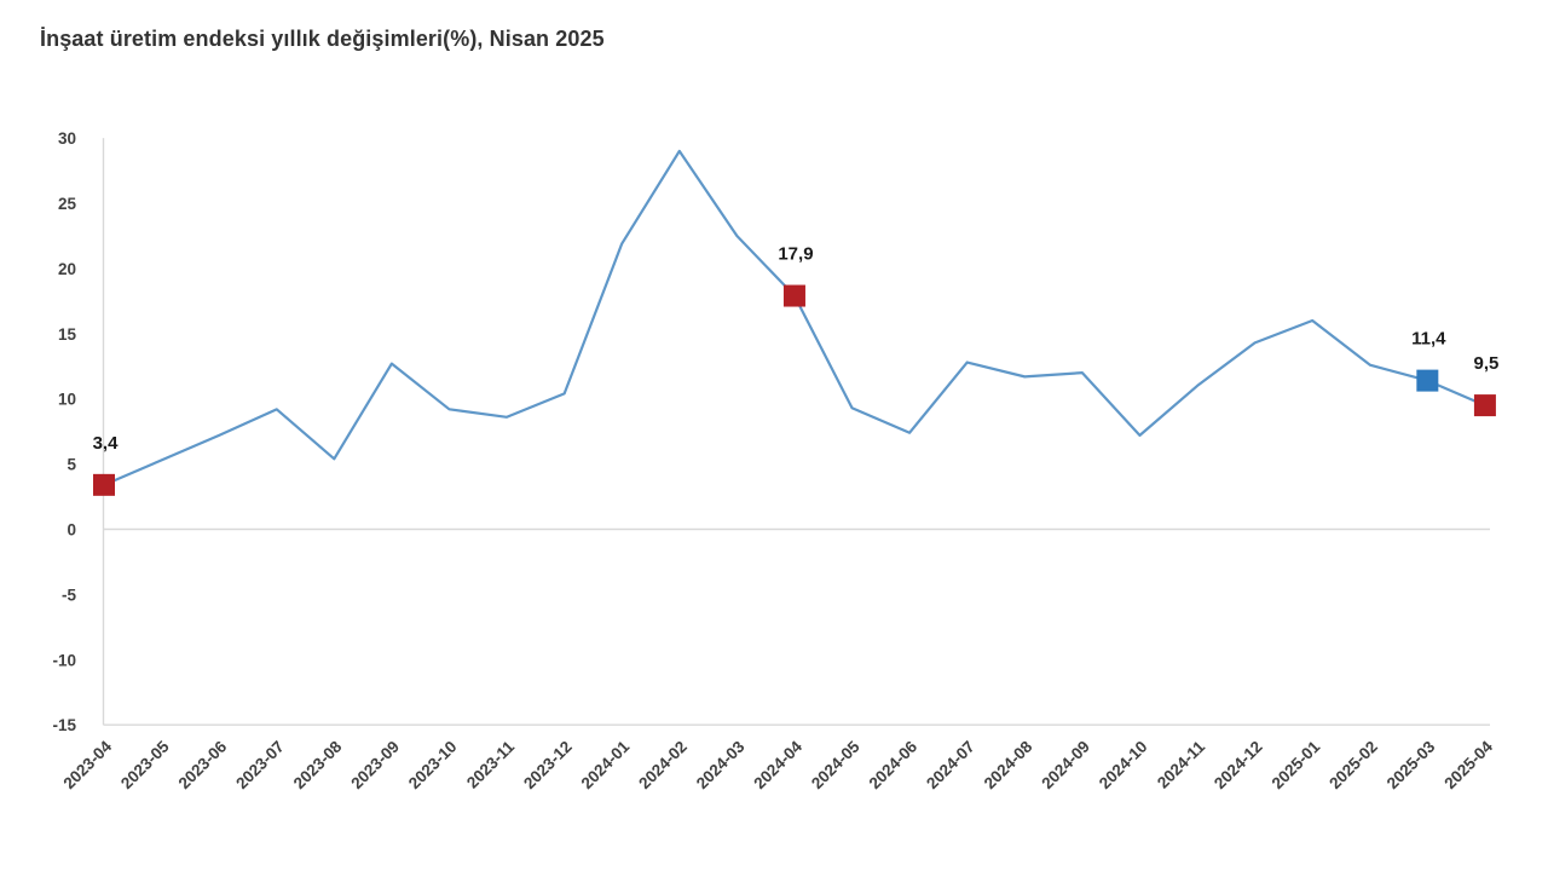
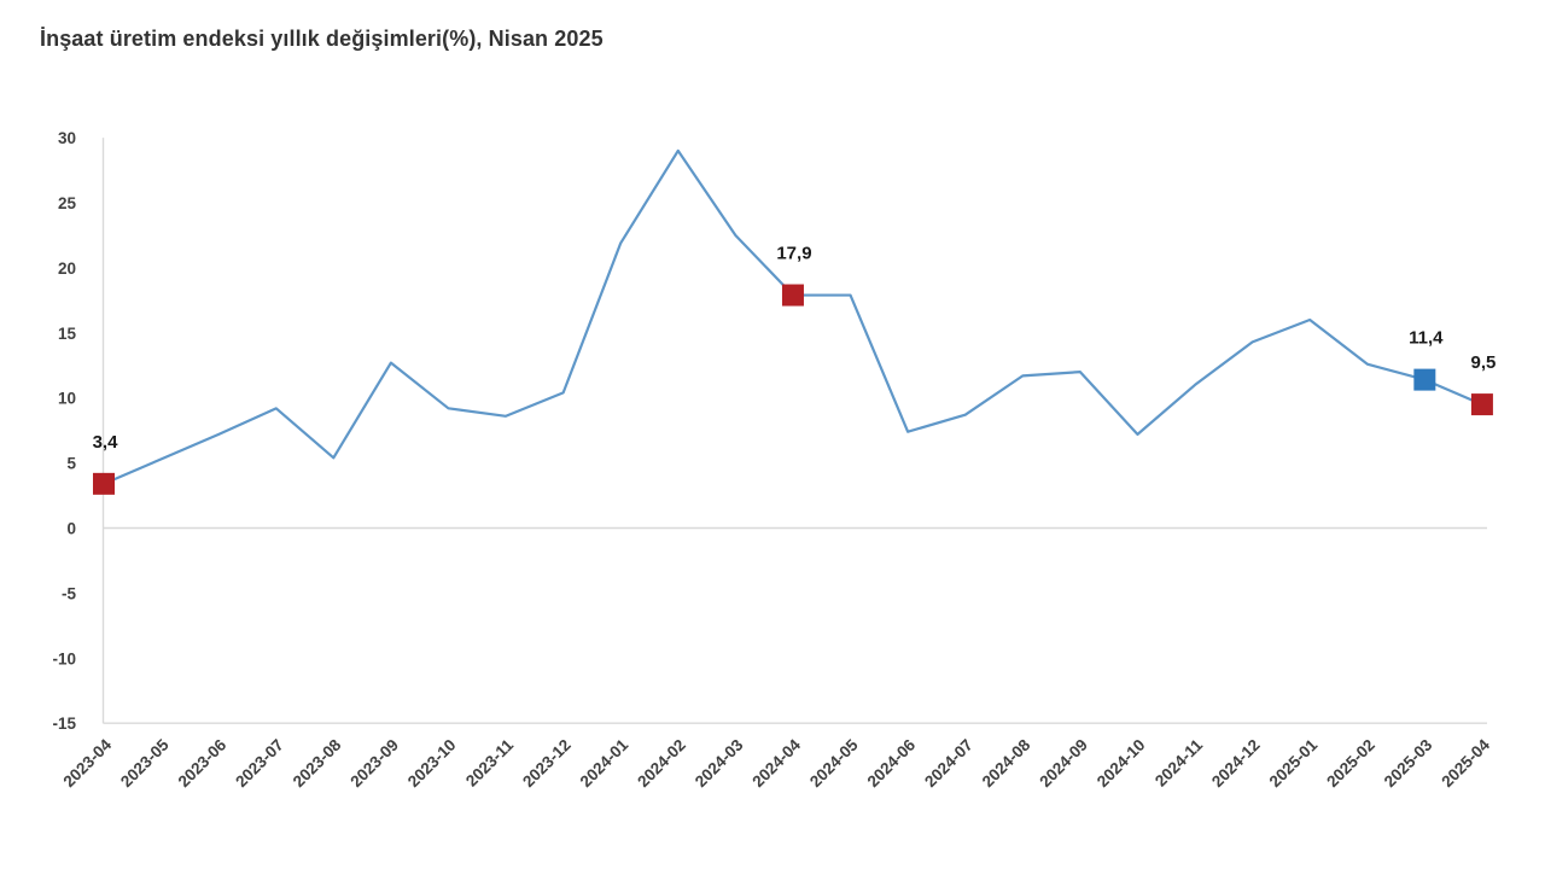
2024-05: 9.3 -> 17.9
2024-07: 12.8 -> 8.7
